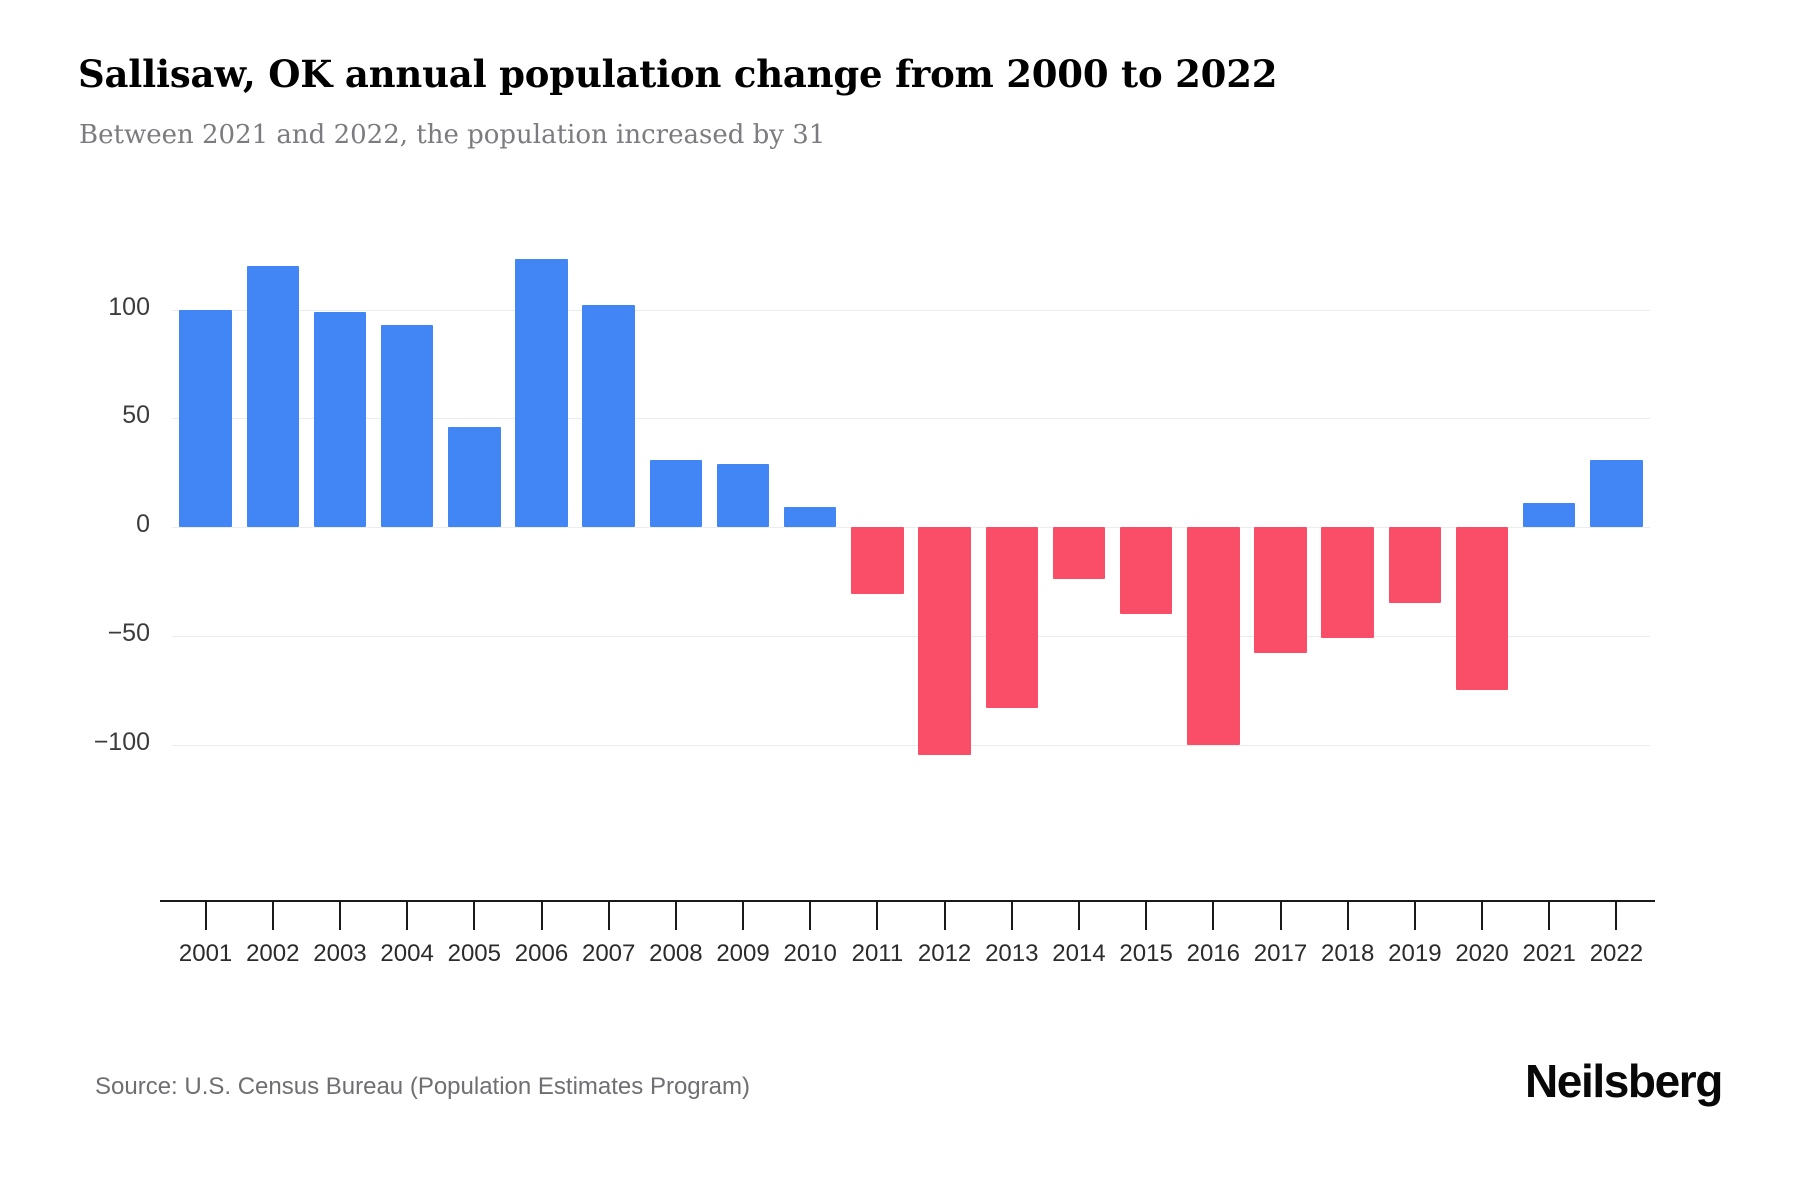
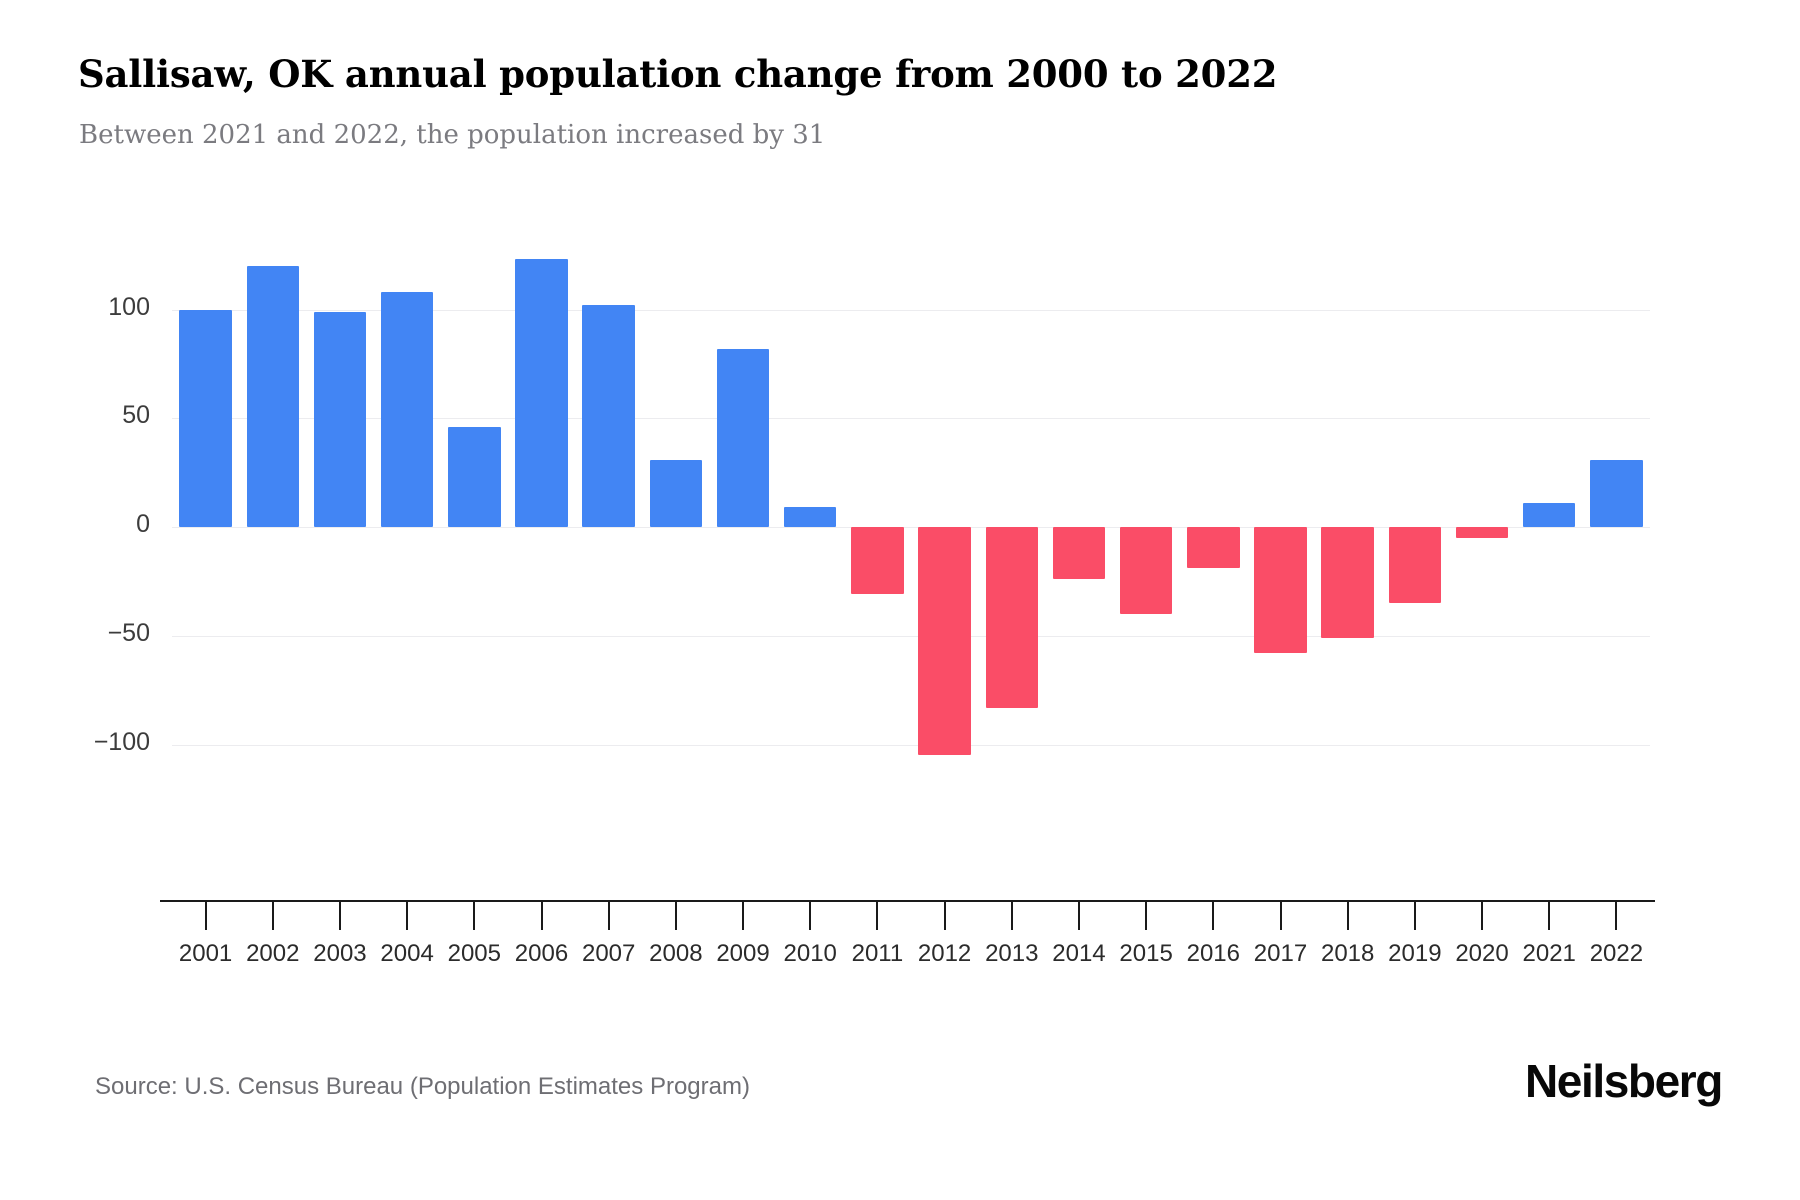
2004: 93 -> 108
2009: 29 -> 82
2016: -100 -> -19
2020: -75 -> -5
